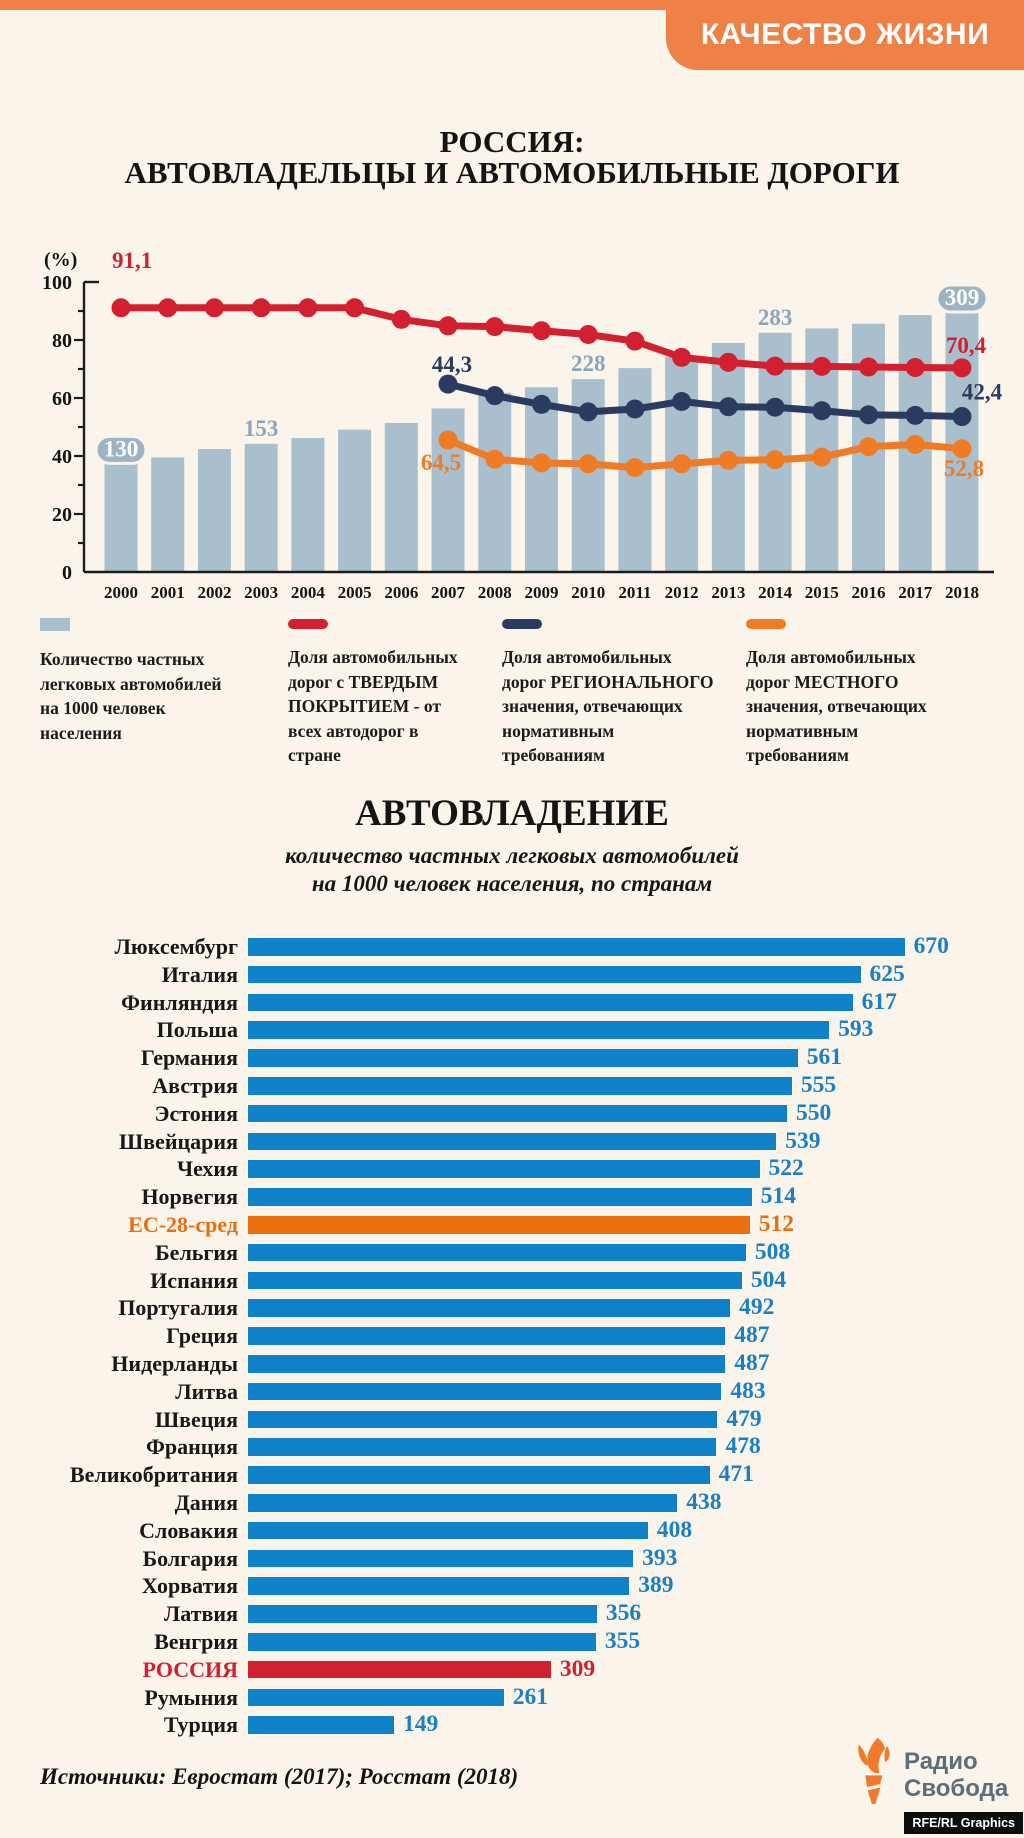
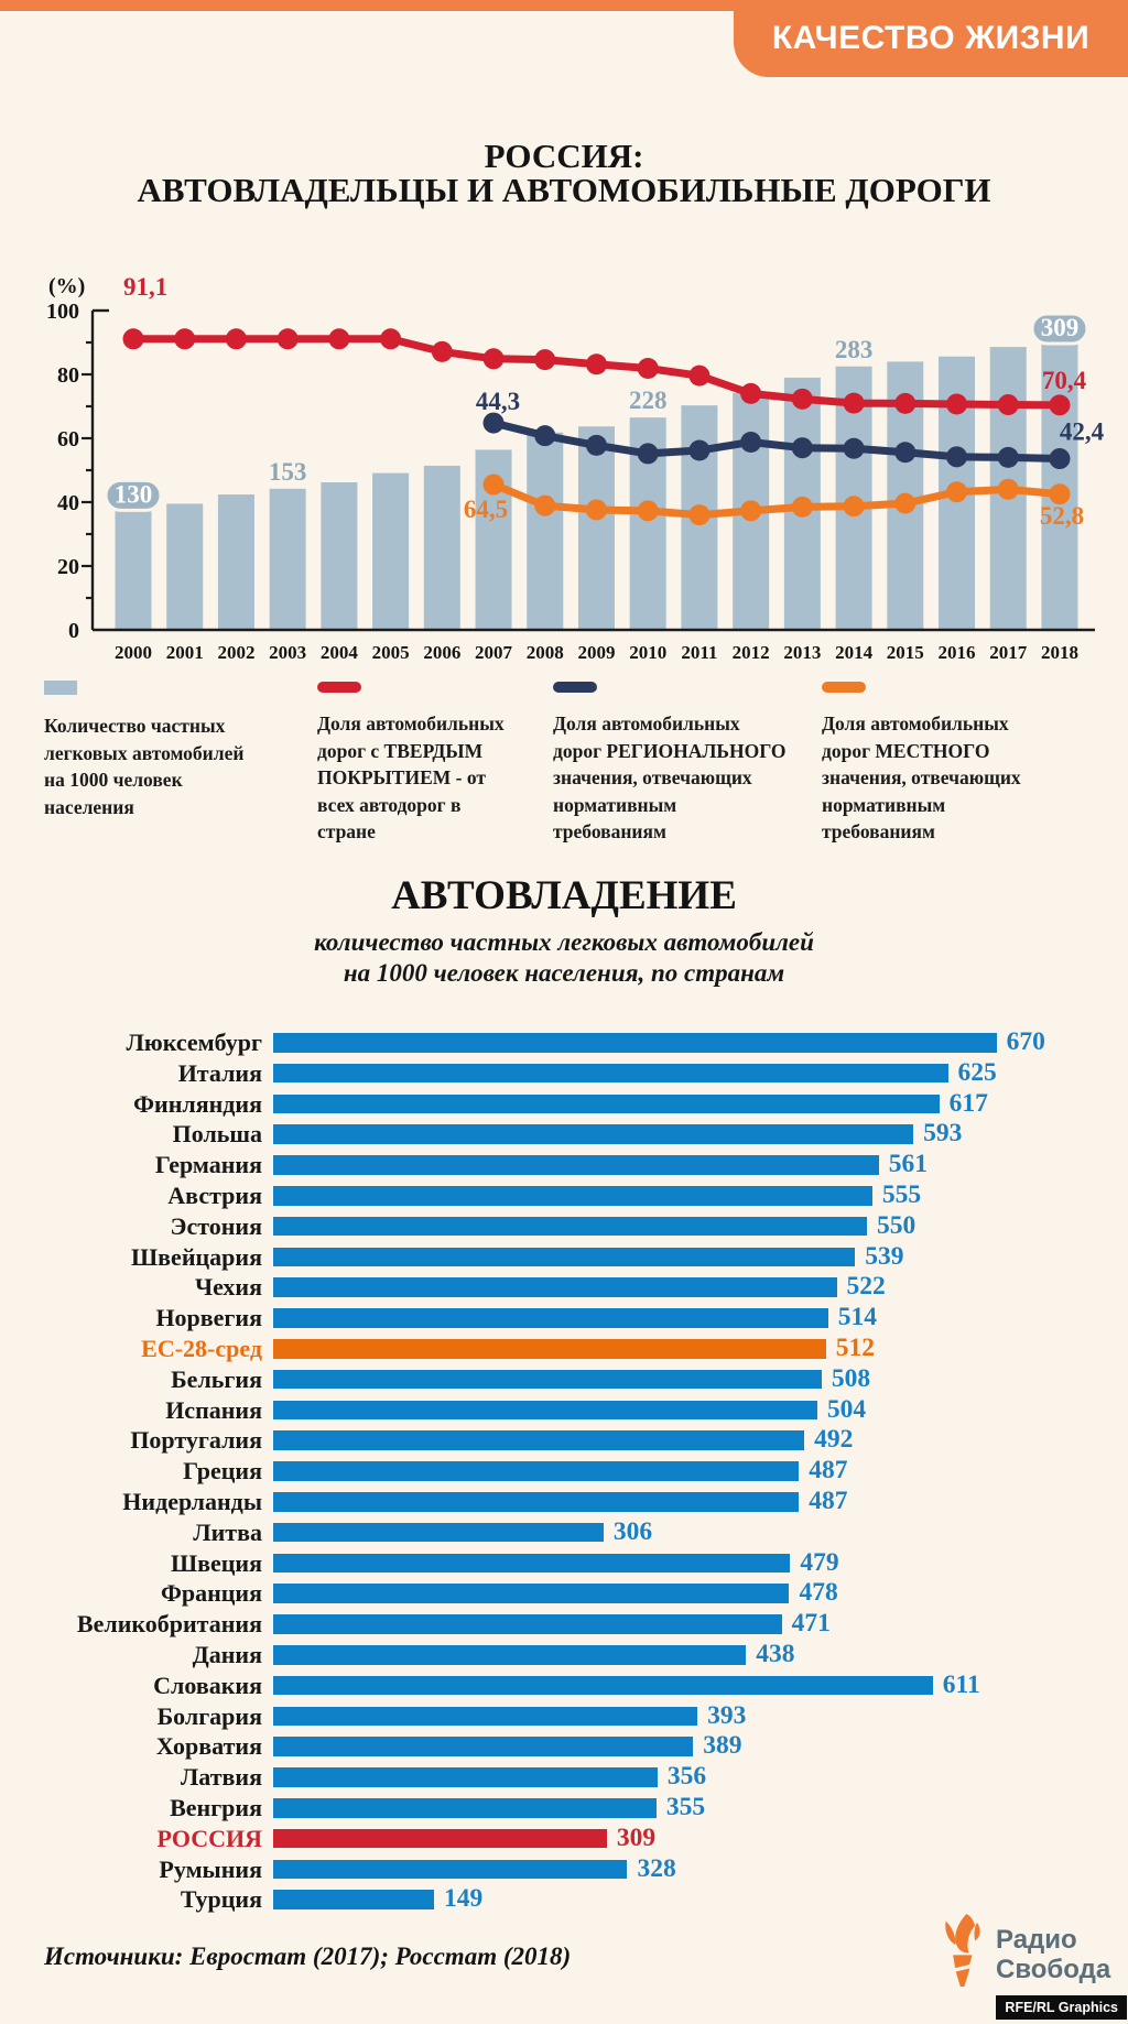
АВТОВЛАДЕНИЕ/Литва: 483 -> 306
АВТОВЛАДЕНИЕ/Словакия: 408 -> 611
АВТОВЛАДЕНИЕ/Румыния: 261 -> 328
